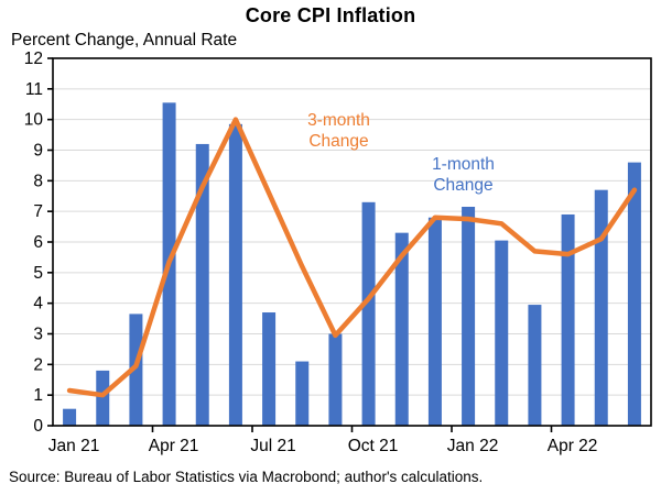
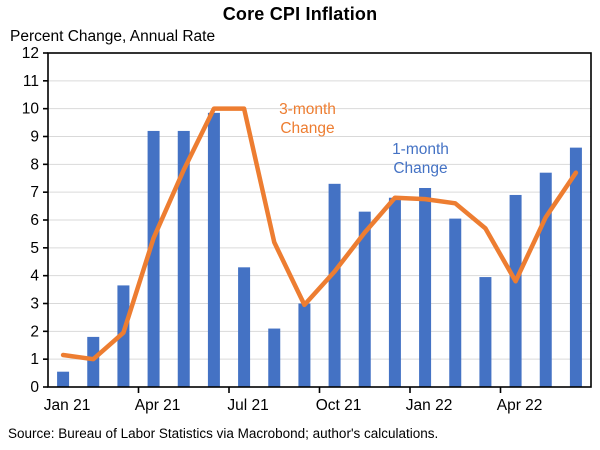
1-month Change/Apr 21: 10.6 -> 9.2
1-month Change/Jul 21: 3.7 -> 4.3
3-month Change/Jul 21: 7.6 -> 10.0
3-month Change/Apr 22: 5.6 -> 3.8
